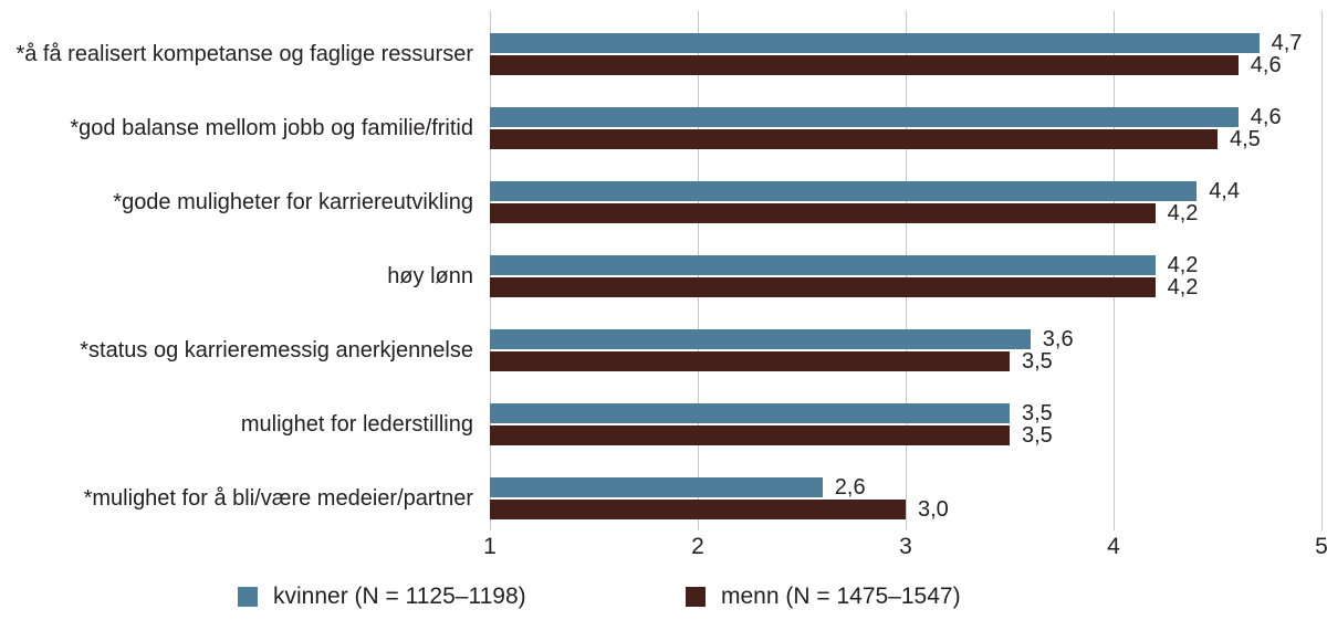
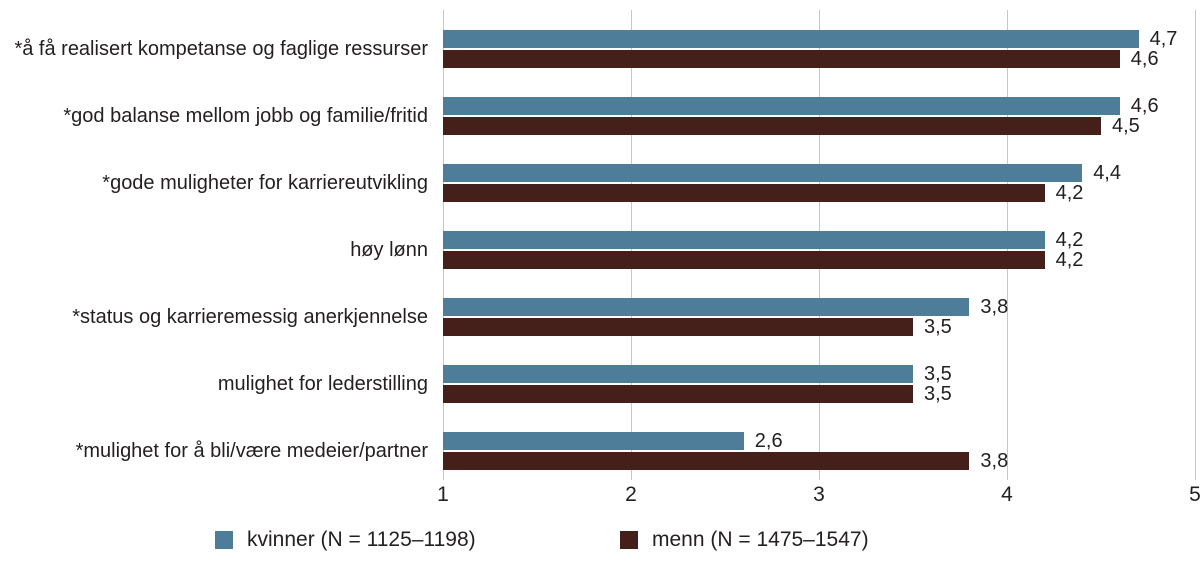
kvinner (N = 1125–1198)/*status og karrieremessig anerkjennelse: 3,6 -> 3,8
menn (N = 1475–1547)/*mulighet for å bli/være medeier/partner: 3,0 -> 3,8
